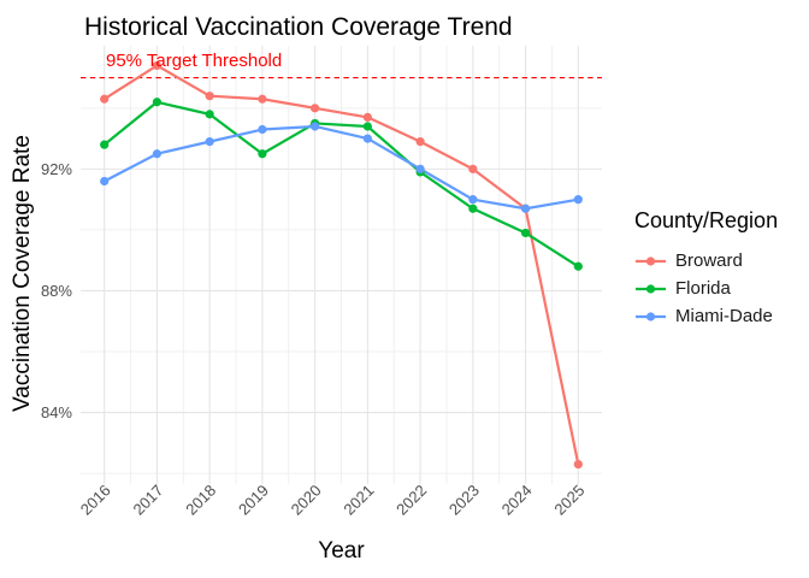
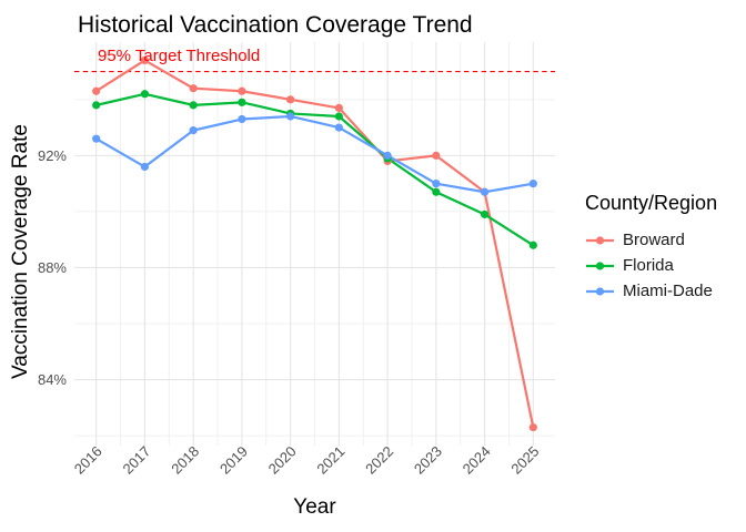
Florida/2016: 92.8% -> 93.8%
Miami-Dade/2016: 91.6% -> 92.6%
Miami-Dade/2017: 92.5% -> 91.6%
Florida/2019: 92.5% -> 93.9%
Broward/2022: 92.9% -> 91.8%
